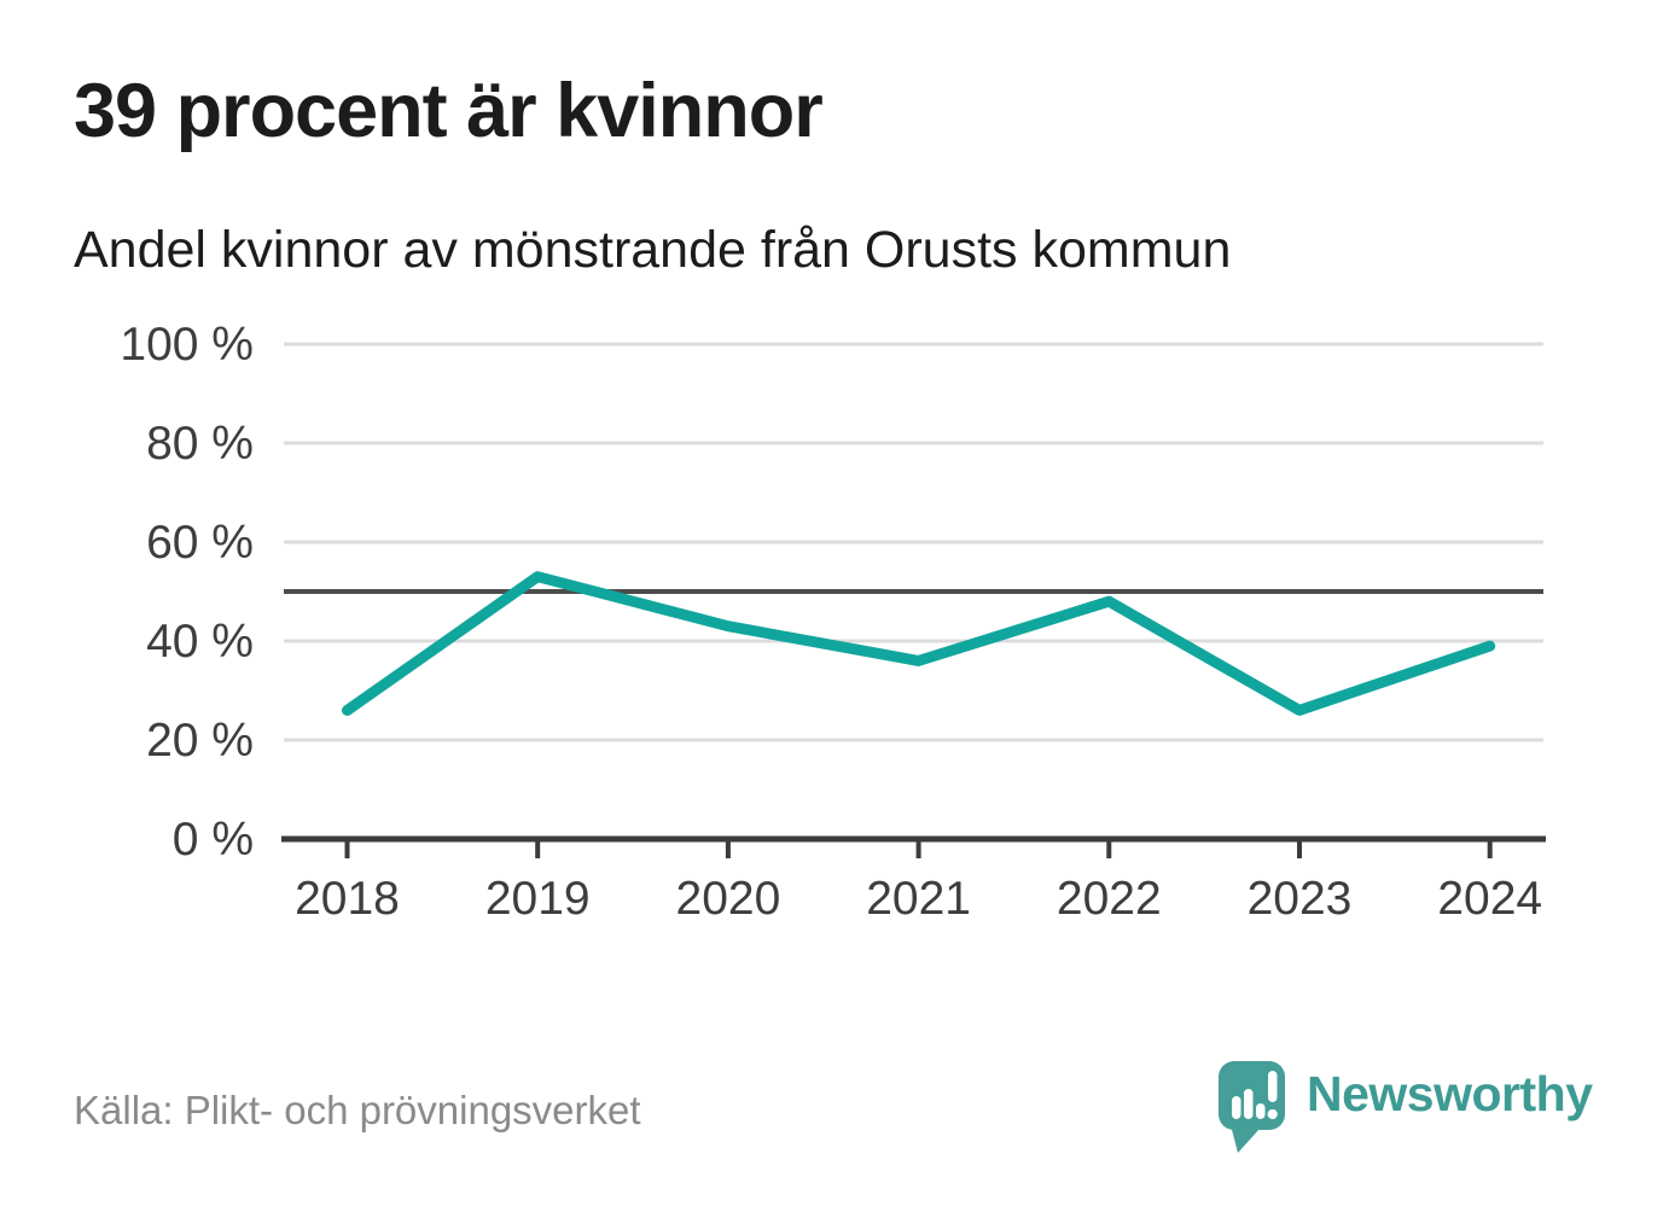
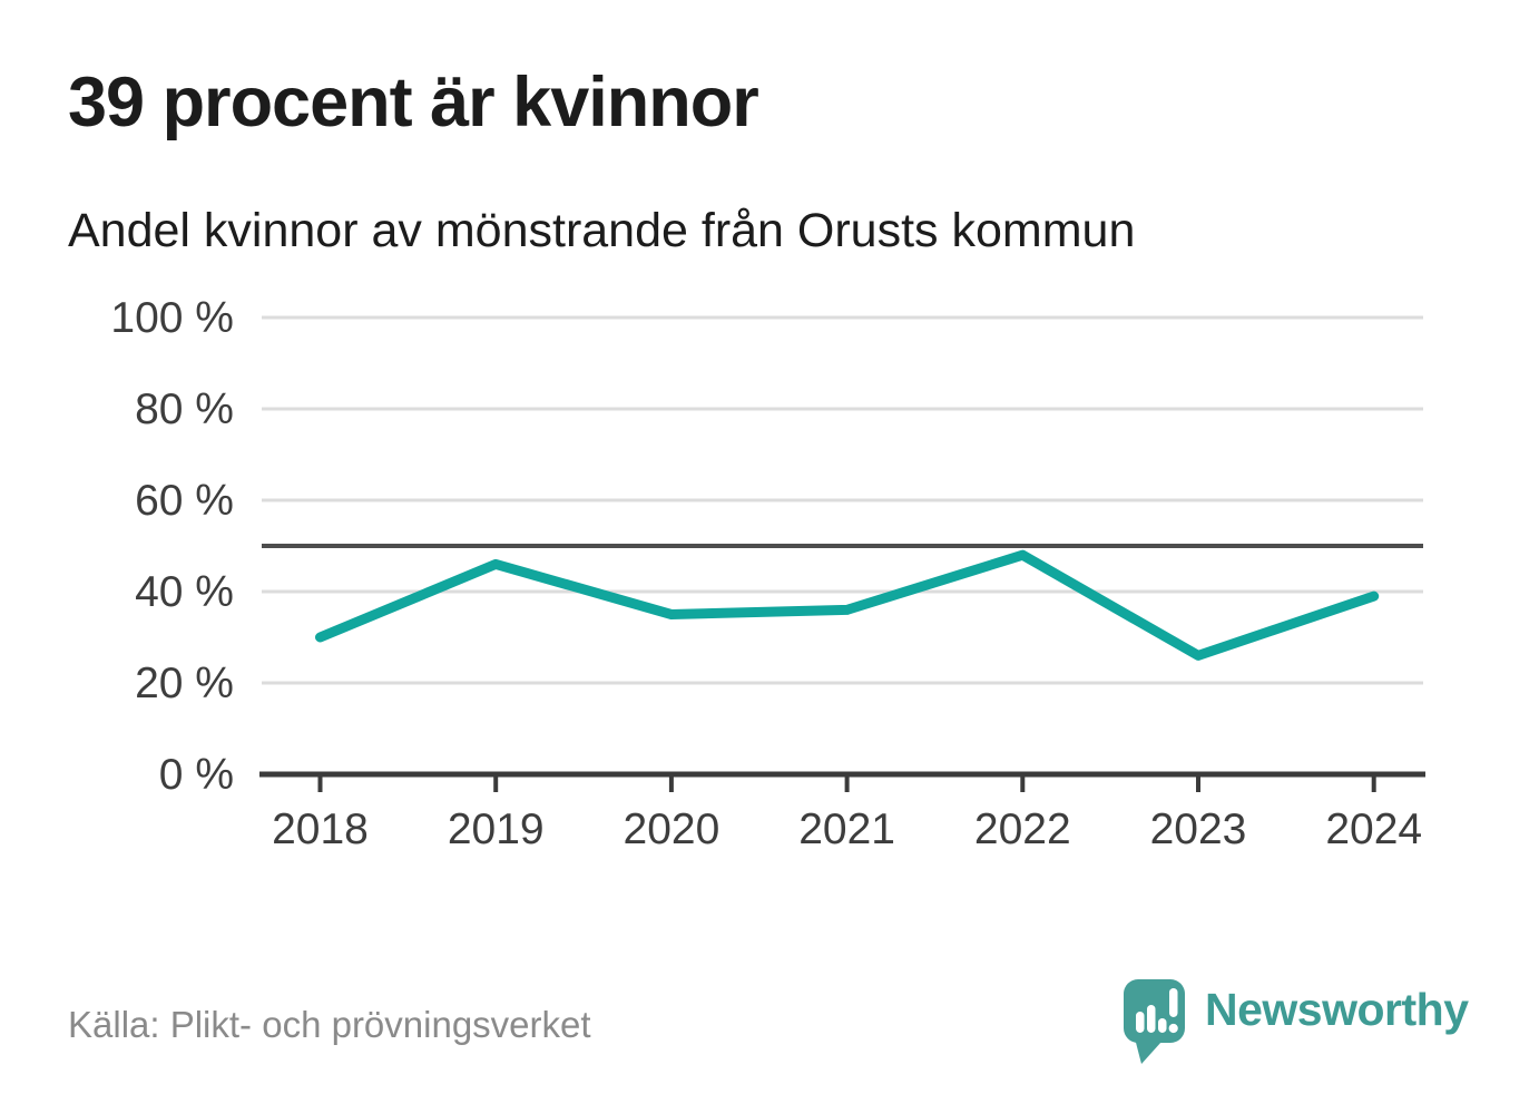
2018: 26% -> 30%
2019: 53% -> 46%
2020: 43% -> 35%
